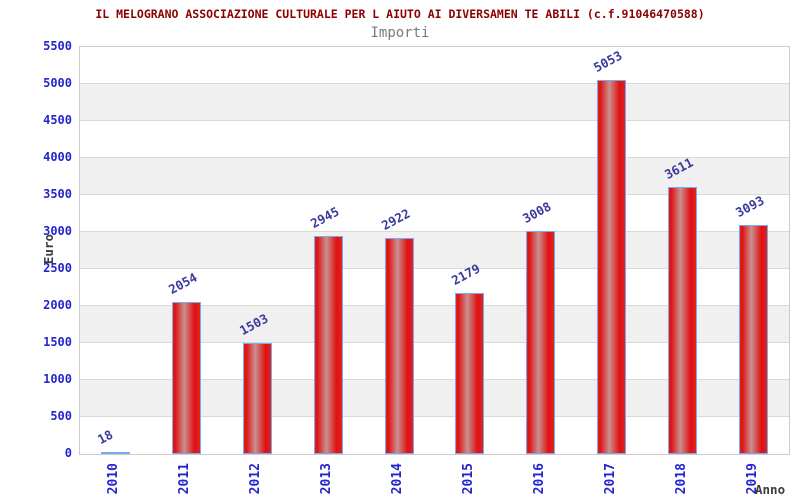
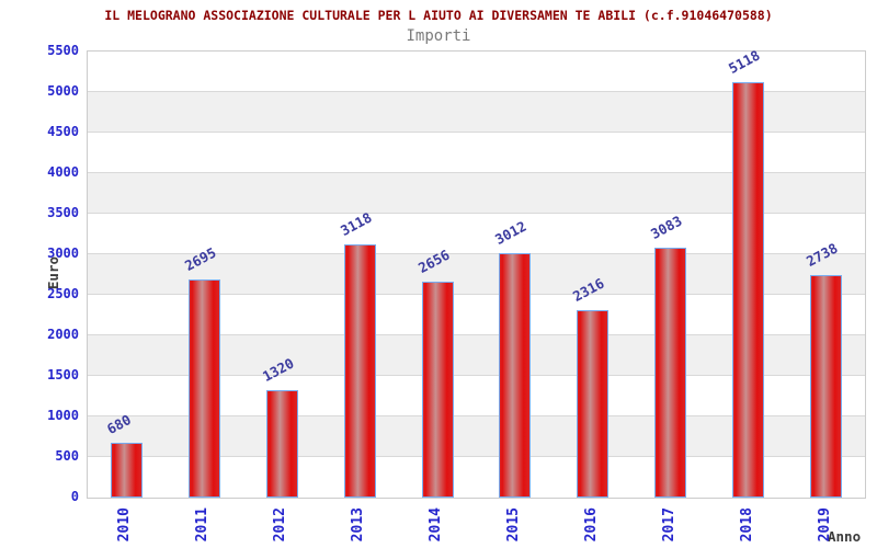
2010: 18 -> 680
2011: 2054 -> 2695
2012: 1503 -> 1320
2013: 2945 -> 3118
2014: 2922 -> 2656
2015: 2179 -> 3012
2016: 3008 -> 2316
2017: 5053 -> 3083
2018: 3611 -> 5118
2019: 3093 -> 2738
